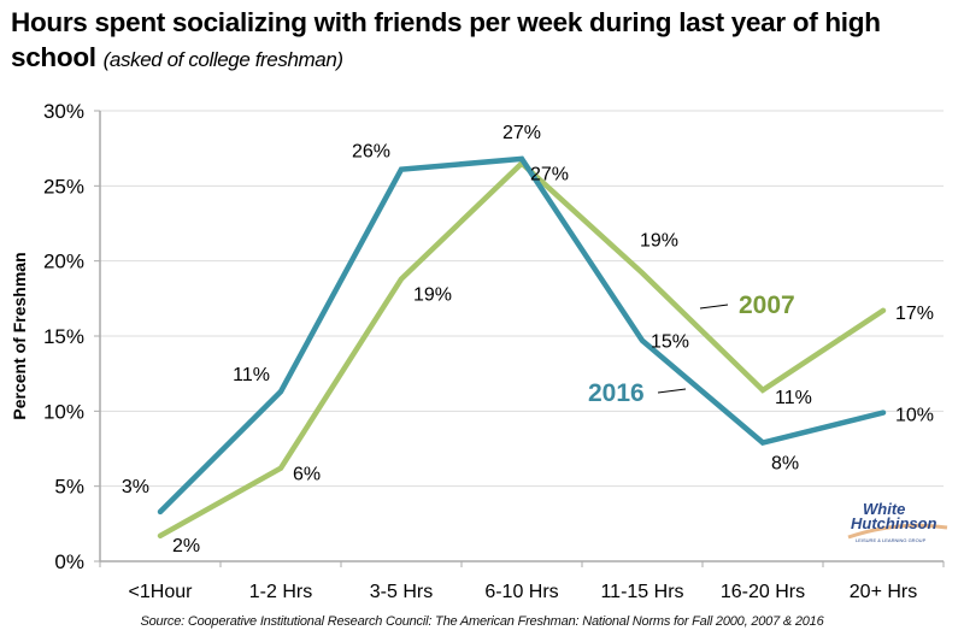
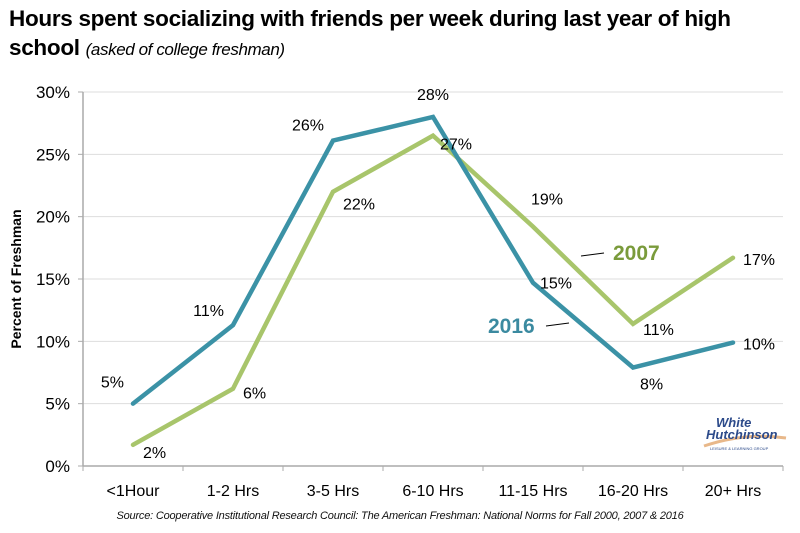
2016/<1Hour: 3% -> 5%
2007/3-5 Hrs: 19% -> 22%
2016/6-10 Hrs: 27% -> 28%
